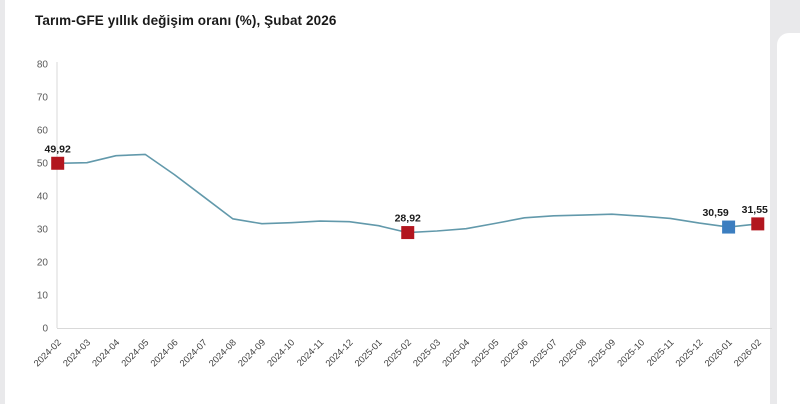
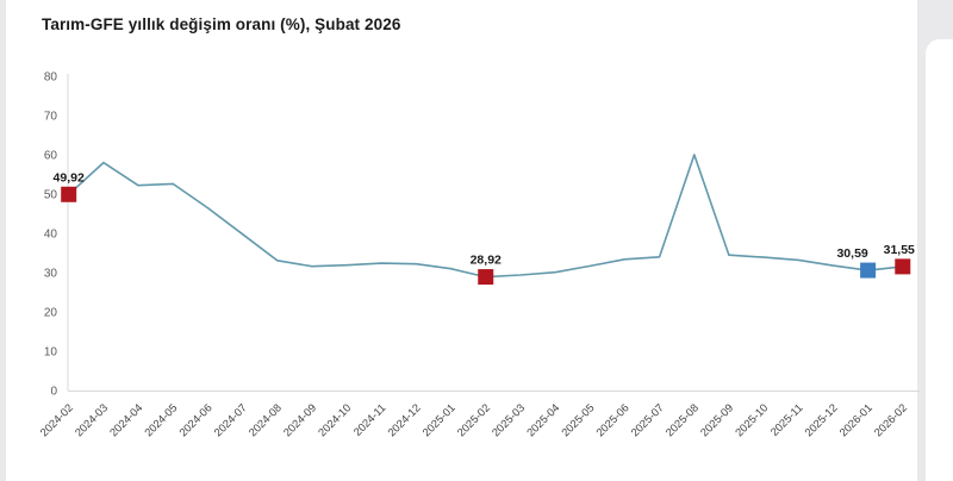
2024-03: 50 -> 58
2025-08: 34 -> 60
